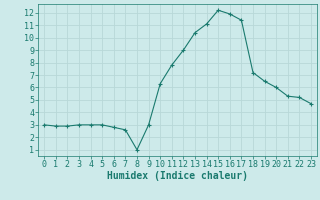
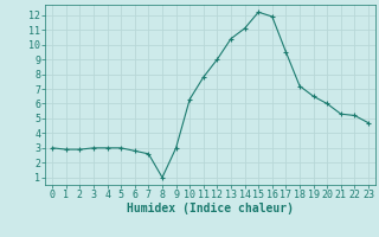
17: 11.4 -> 9.5
